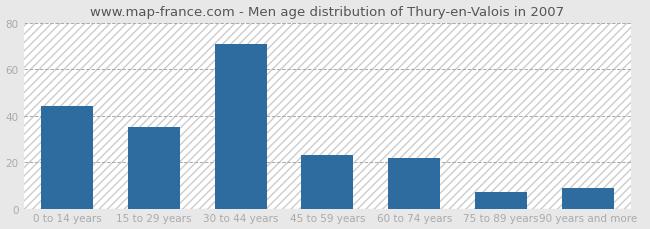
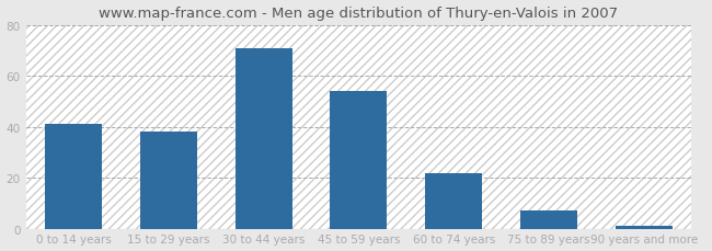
0 to 14 years: 44 -> 41
15 to 29 years: 35 -> 38
45 to 59 years: 23 -> 54
90 years and more: 9 -> 1
